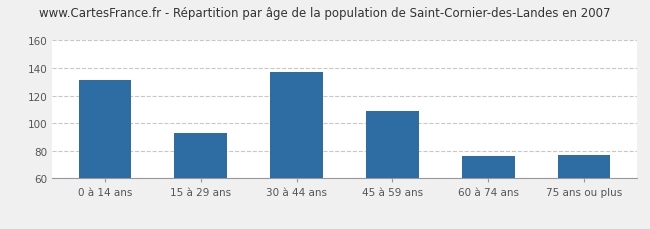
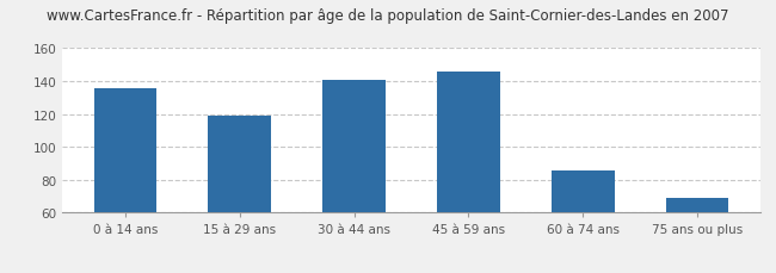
0 à 14 ans: 131 -> 136
15 à 29 ans: 93 -> 119
30 à 44 ans: 137 -> 141
45 à 59 ans: 109 -> 146
60 à 74 ans: 76 -> 86
75 ans ou plus: 77 -> 69
